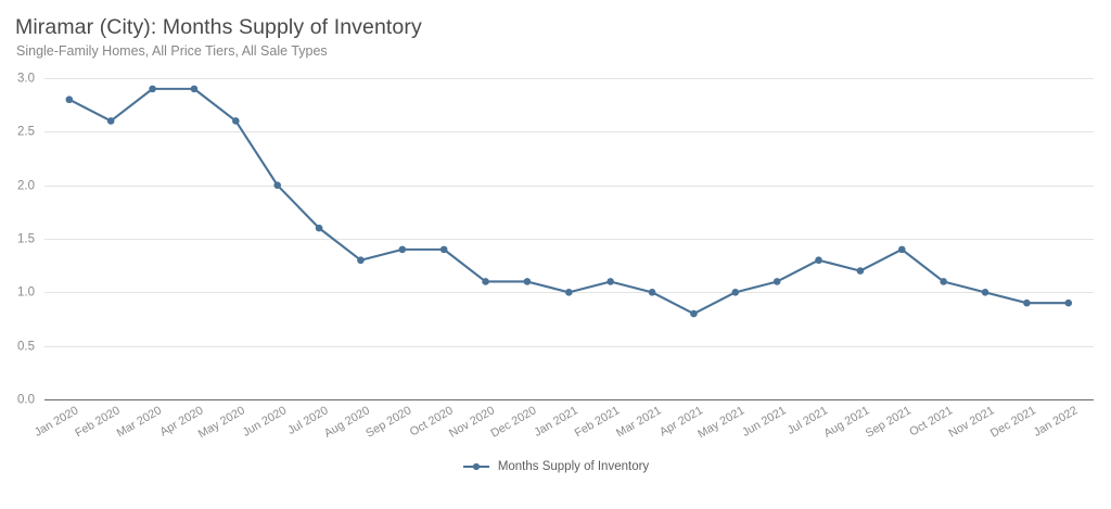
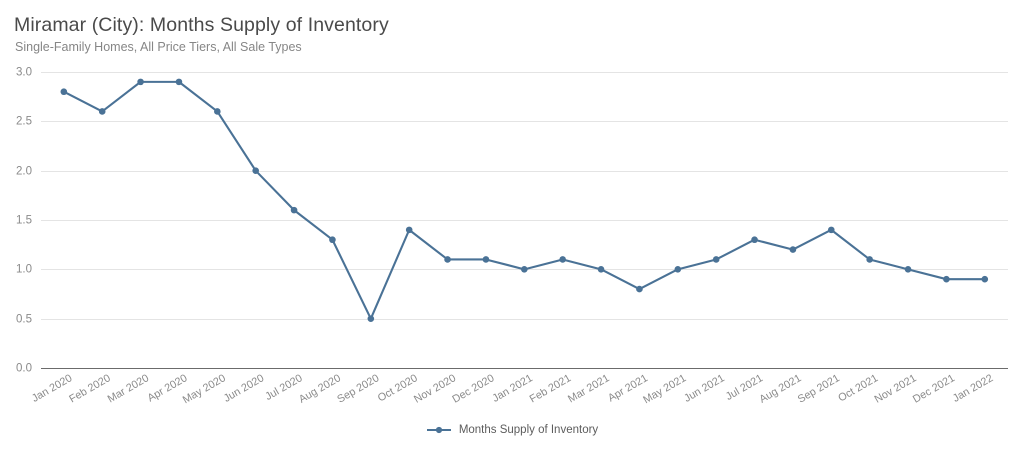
Sep 2020: 1.4 -> 0.5
